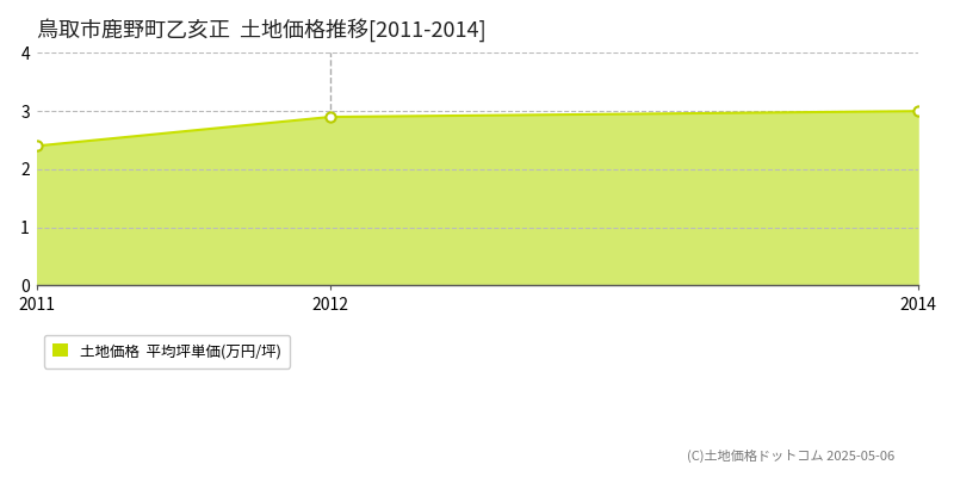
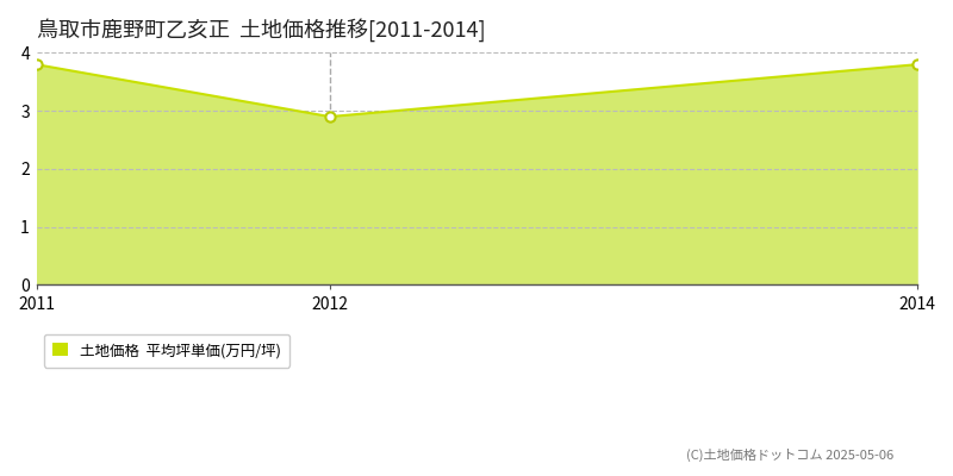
2011: 2.4 -> 3.8
2014: 3.0 -> 3.8
